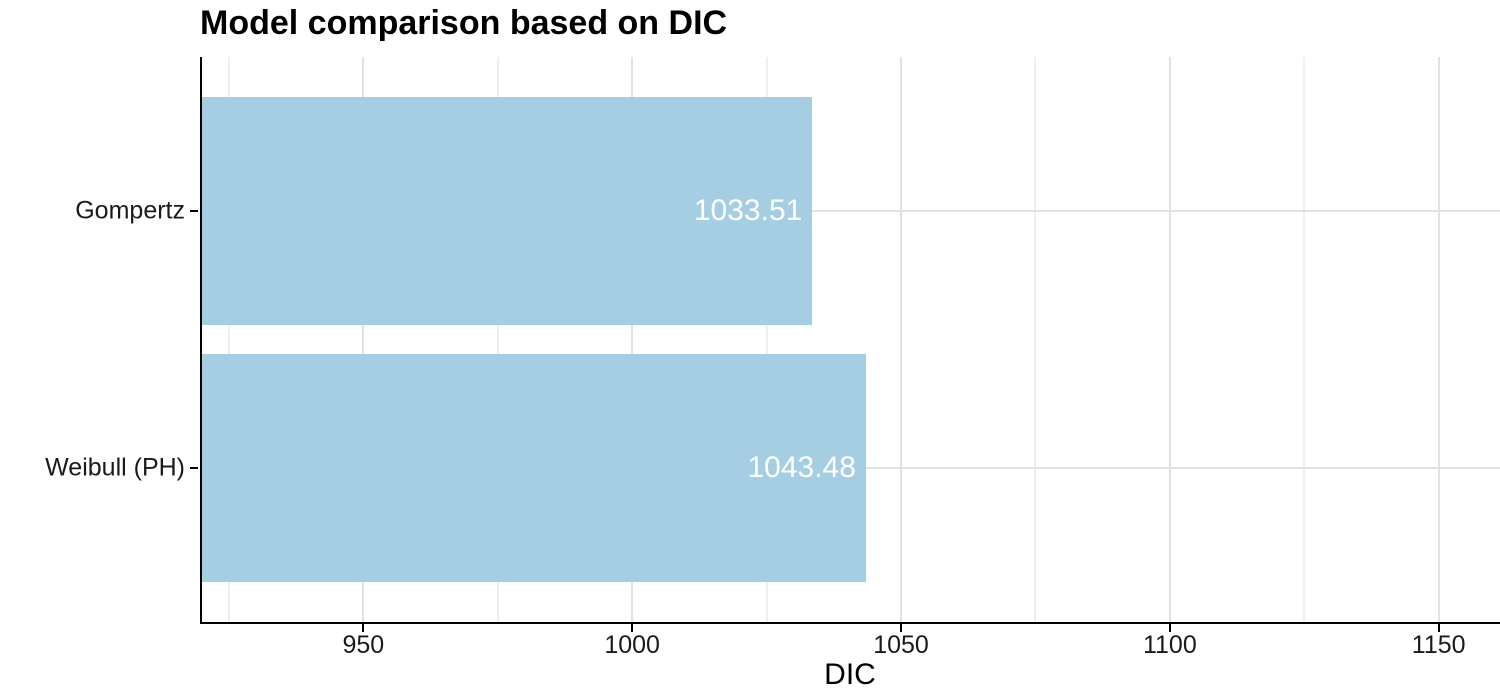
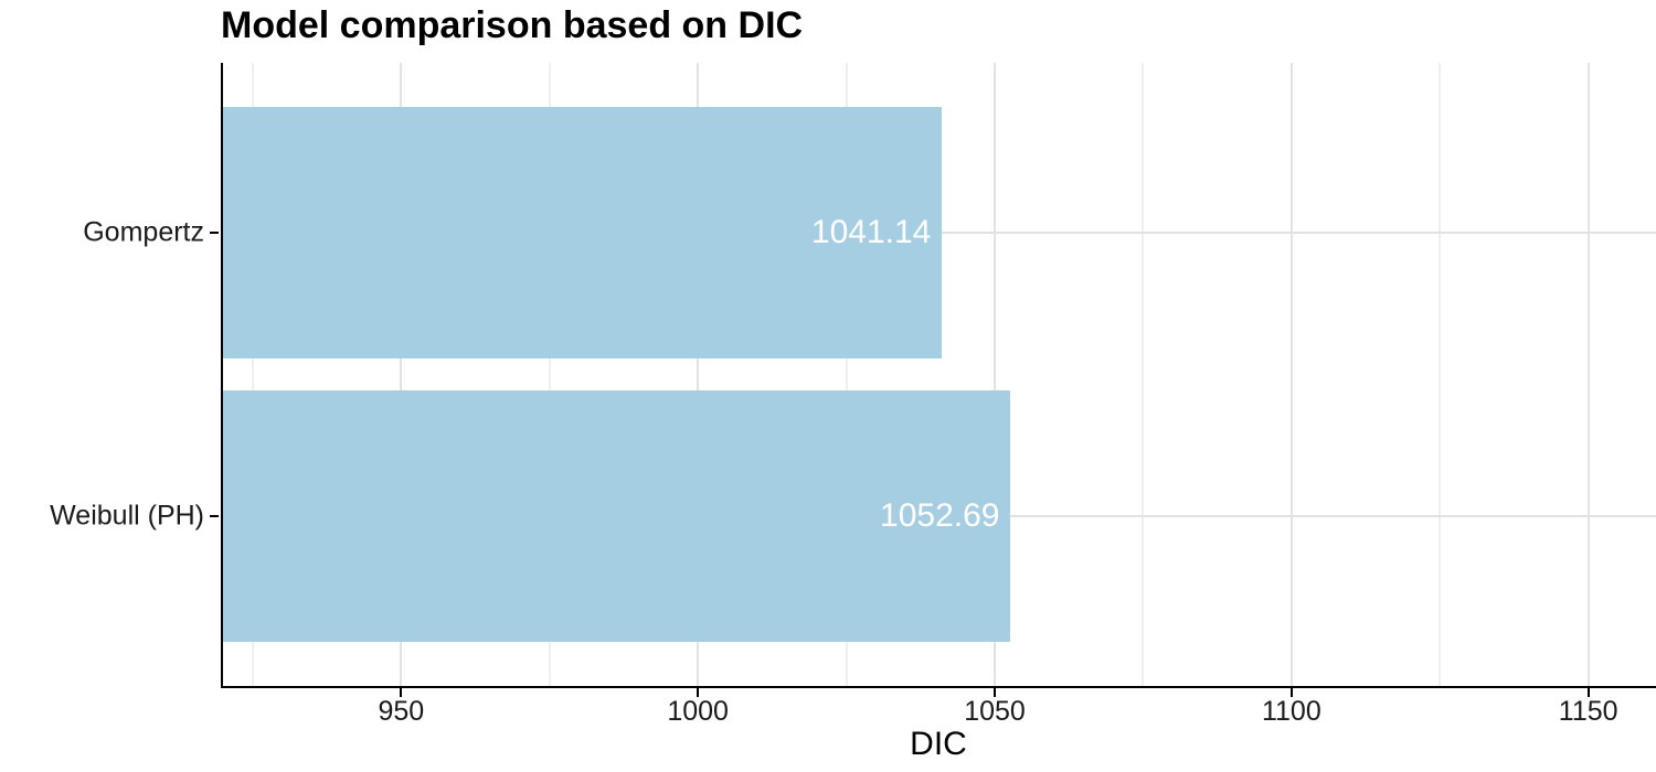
Gompertz: 1033.51 -> 1041.14
Weibull (PH): 1043.48 -> 1052.69
